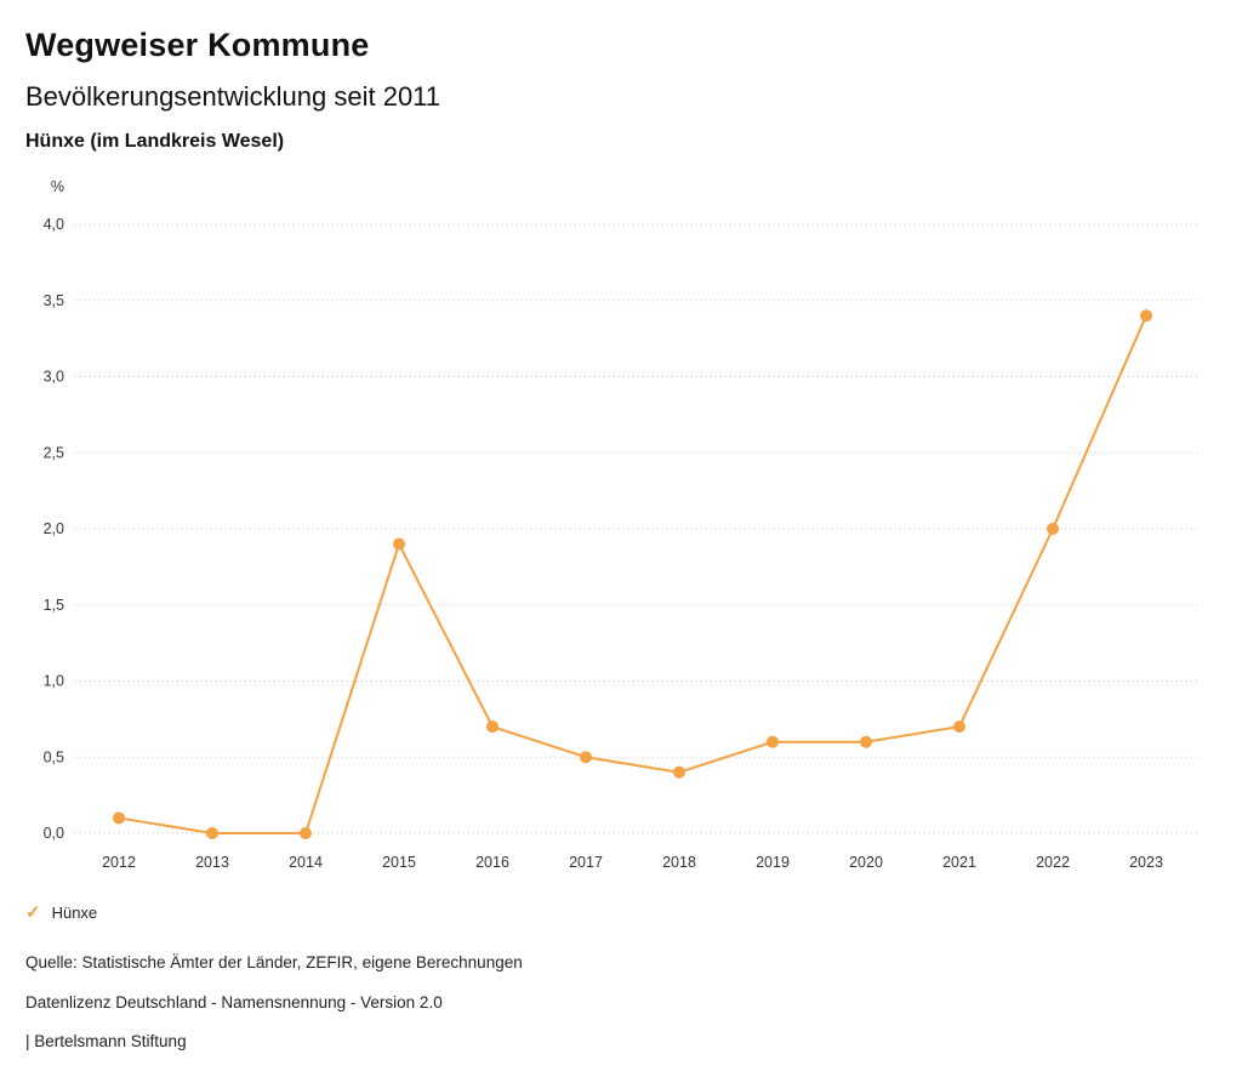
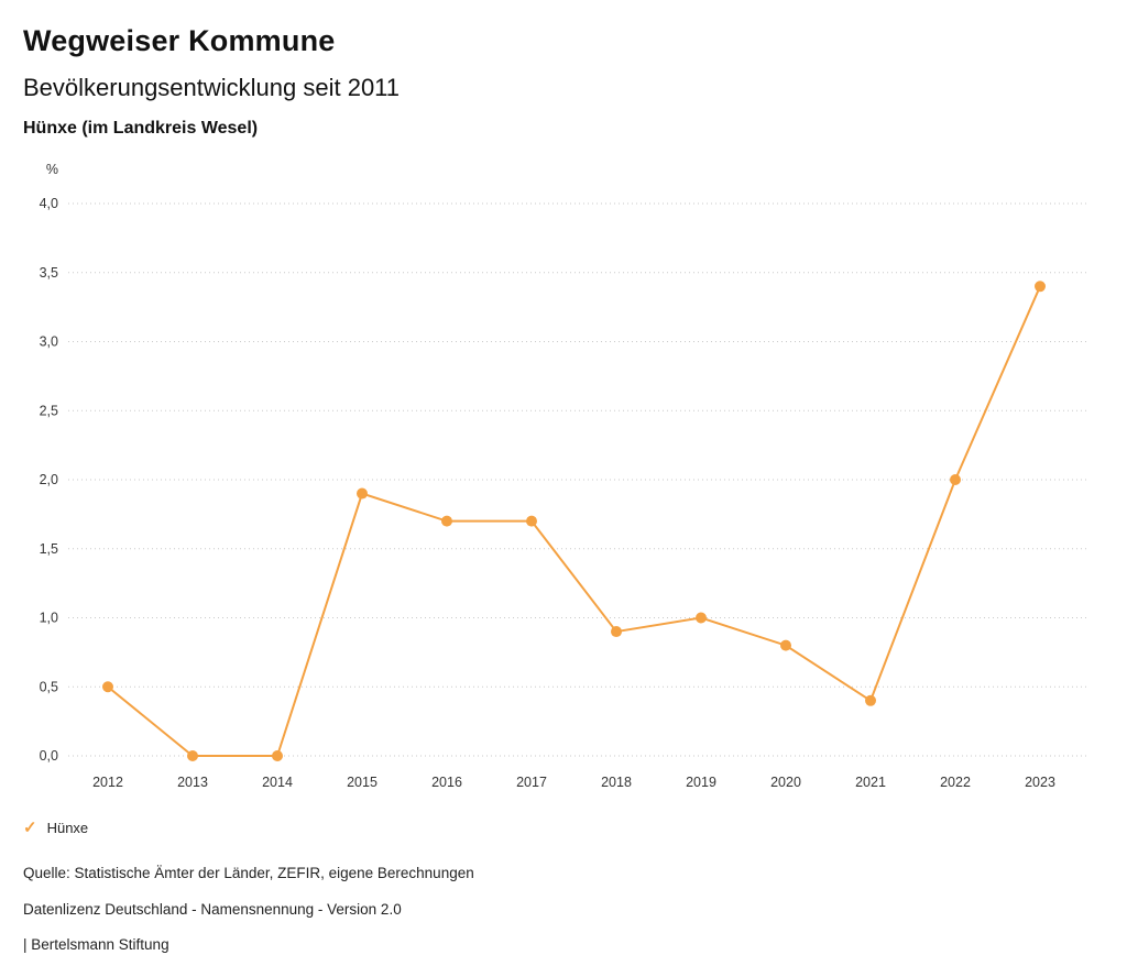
2012: 0,1 -> 0,5
2016: 0,7 -> 1,7
2017: 0,5 -> 1,7
2018: 0,4 -> 0,9
2019: 0,6 -> 1,0
2020: 0,6 -> 0,8
2021: 0,7 -> 0,4
